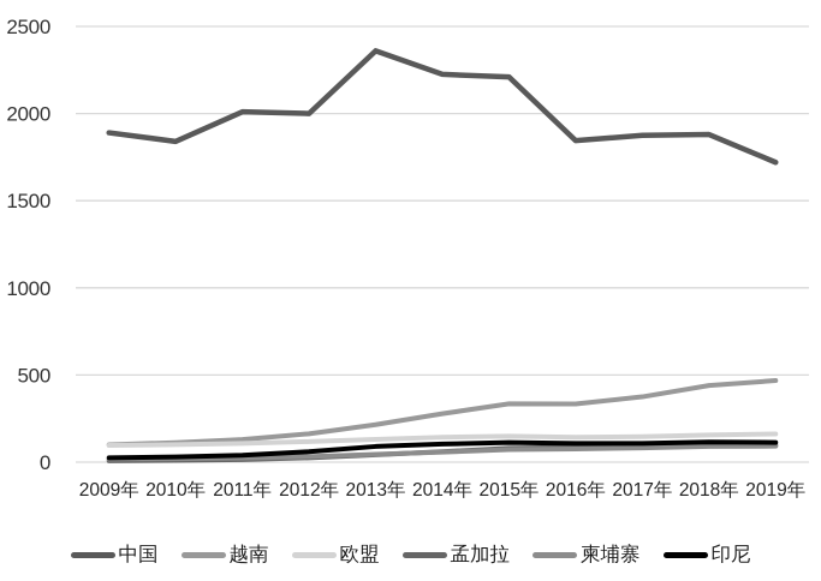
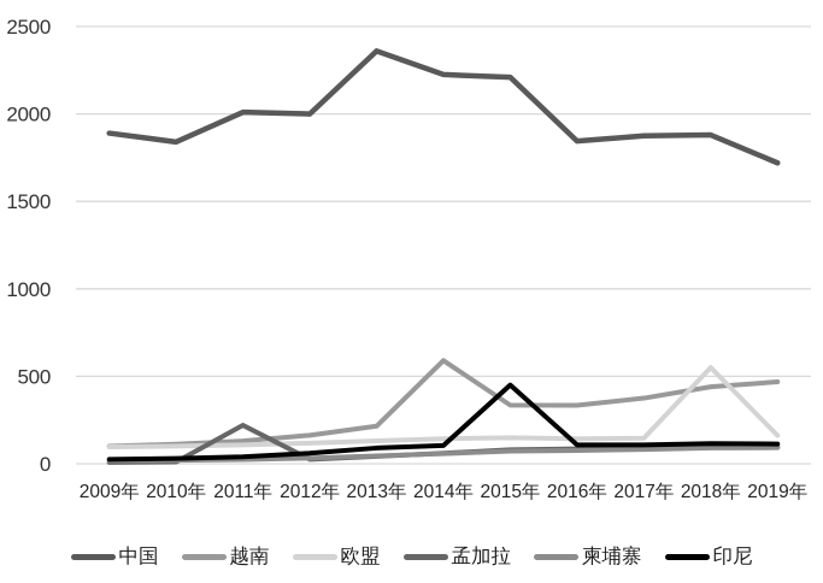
孟加拉/2011年: 20 -> 220
越南/2014年: 280 -> 590
印尼/2015年: 110 -> 450
欧盟/2018年: 160 -> 550
